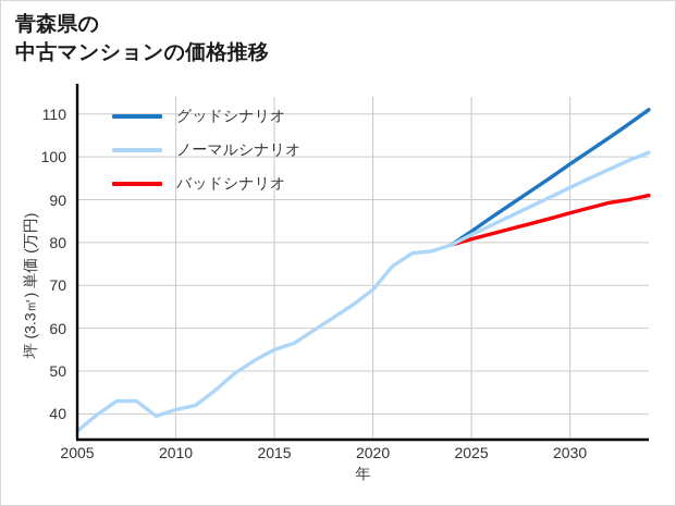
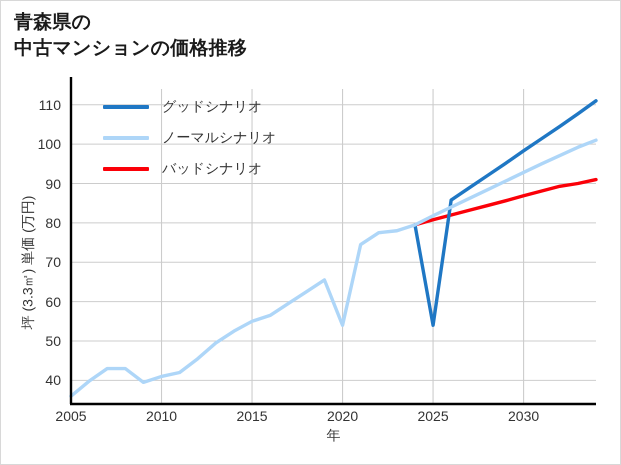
ノーマルシナリオ/2020: 69 -> 54
グッドシナリオ/2025: 83 -> 54
